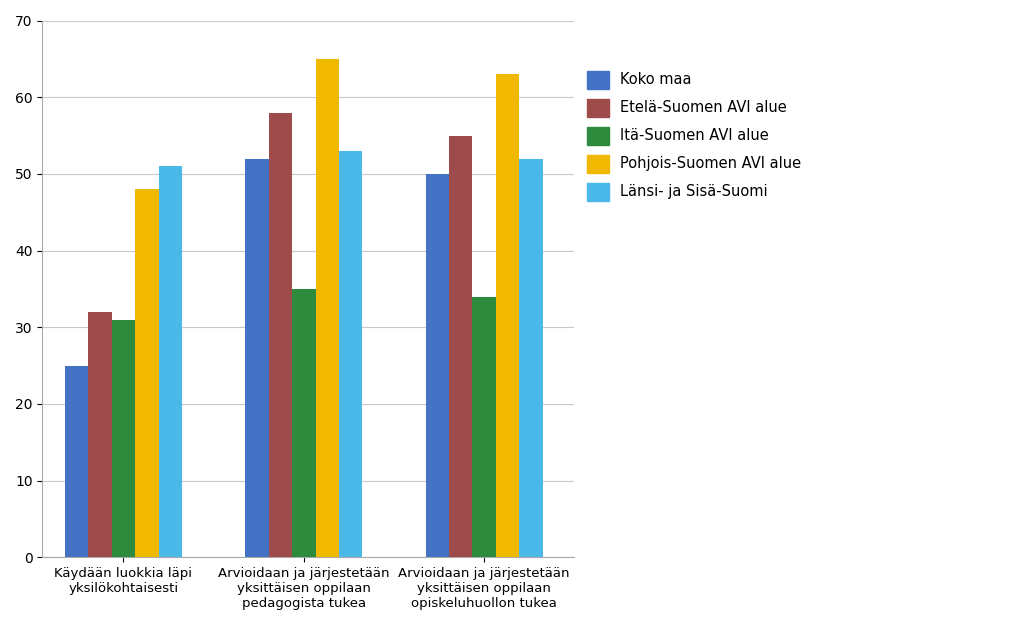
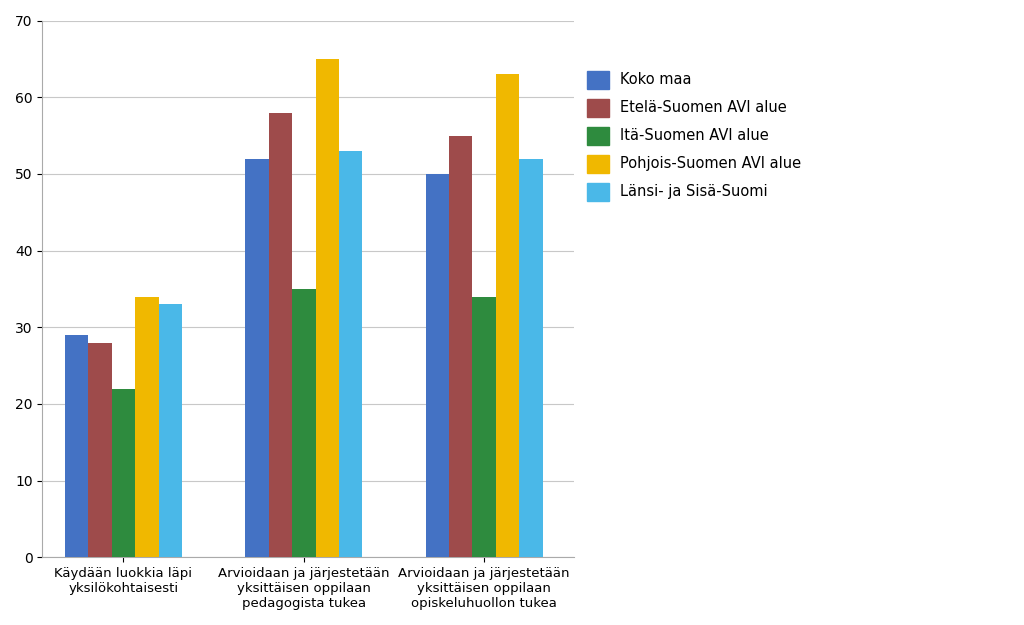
Koko maa/Käydään luokkia läpi yksilökohtaisesti: 25 -> 29
Etelä-Suomen AVI alue/Käydään luokkia läpi yksilökohtaisesti: 32 -> 28
Itä-Suomen AVI alue/Käydään luokkia läpi yksilökohtaisesti: 31 -> 22
Pohjois-Suomen AVI alue/Käydään luokkia läpi yksilökohtaisesti: 48 -> 34
Länsi- ja Sisä-Suomi/Käydään luokkia läpi yksilökohtaisesti: 51 -> 33
